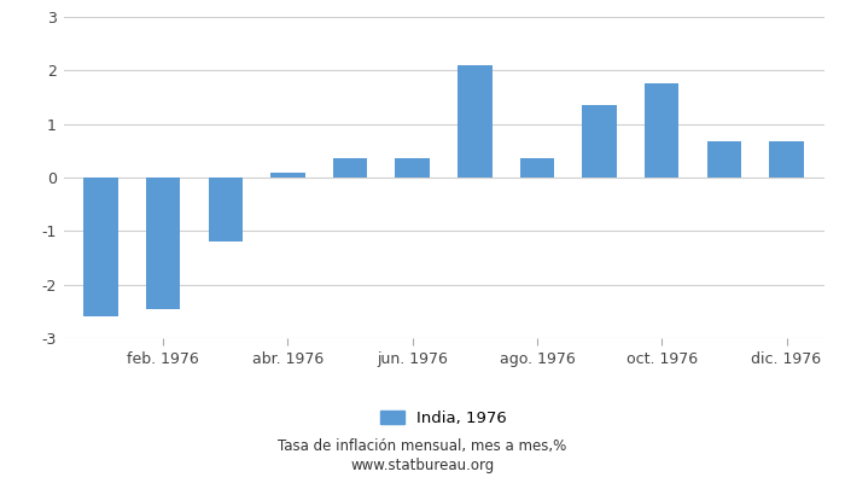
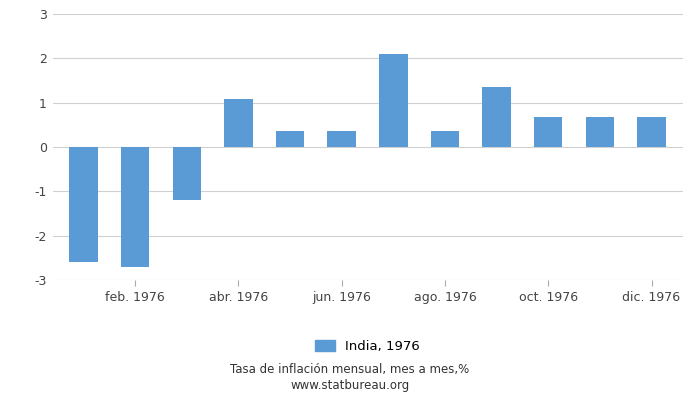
feb. 1976: -2.45 -> -2.70
abr. 1976: 0.10 -> 1.08
oct. 1976: 1.75 -> 0.68
